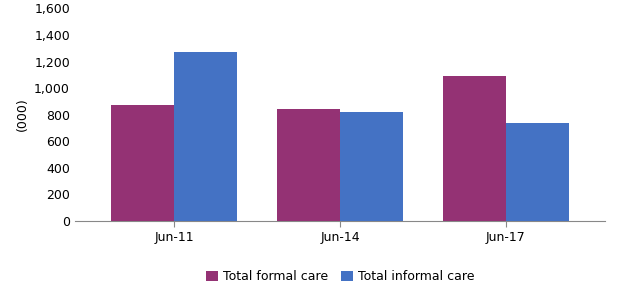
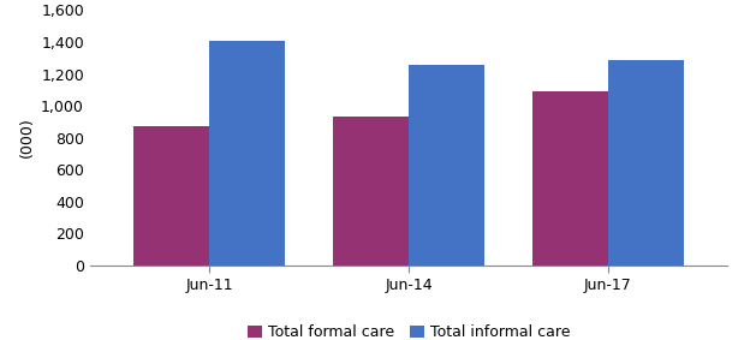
Total informal care/Jun-11: 1,270 -> 1,400
Total formal care/Jun-14: 840 -> 930
Total informal care/Jun-14: 820 -> 1,260
Total informal care/Jun-17: 740 -> 1,280
